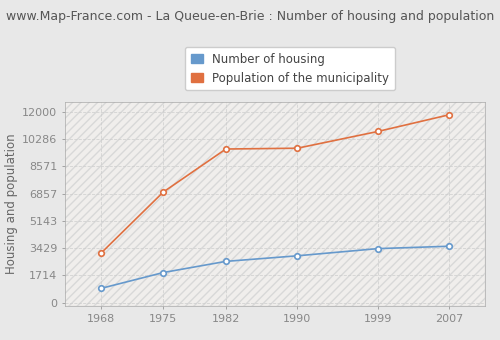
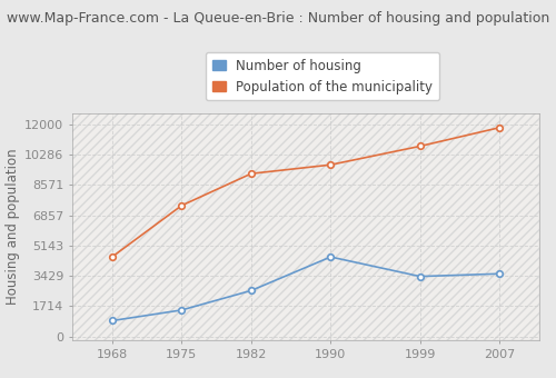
Population of the municipality/1968: 3100 -> 4500
Number of housing/1975: 1900 -> 1500
Population of the municipality/1975: 7000 -> 7400
Population of the municipality/1982: 9600 -> 9200
Number of housing/1990: 3000 -> 4500
